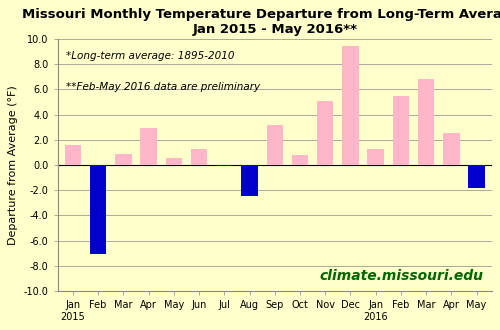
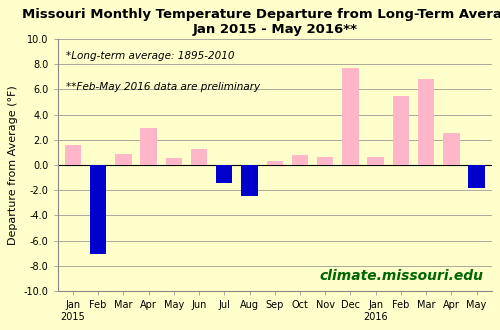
Jul: -0.1 -> -1.4
Sep: 3.2 -> 0.3
Nov: 5.1 -> 0.6
Dec: 9.4 -> 7.7
Jan 2016: 1.3 -> 0.6
